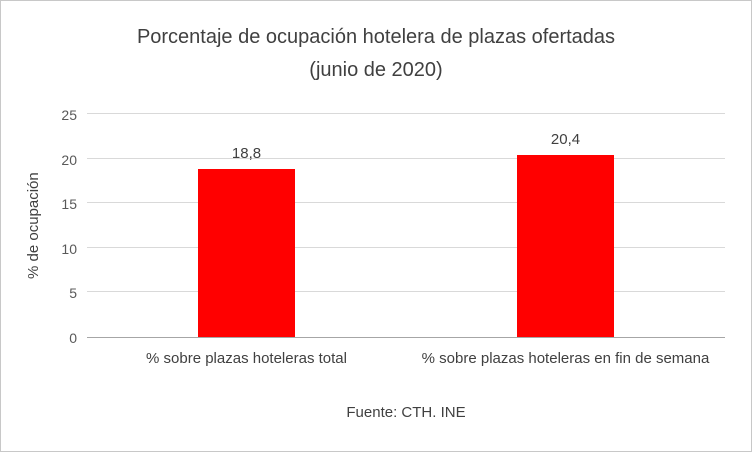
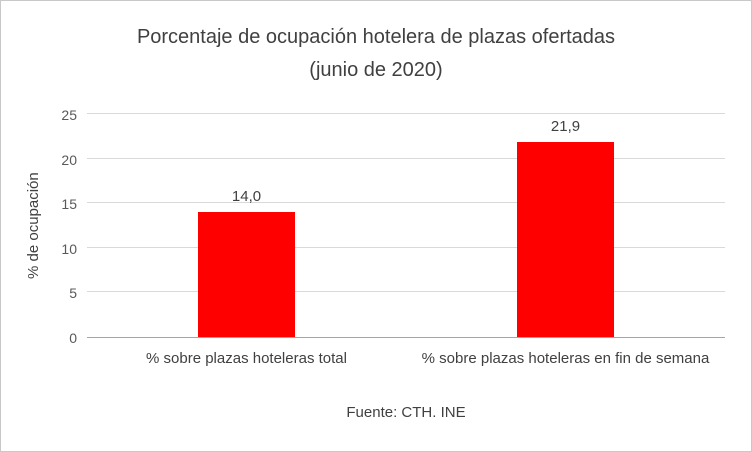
% sobre plazas hoteleras total: 18,8 -> 14,0
% sobre plazas hoteleras en fin de semana: 20,4 -> 21,9
